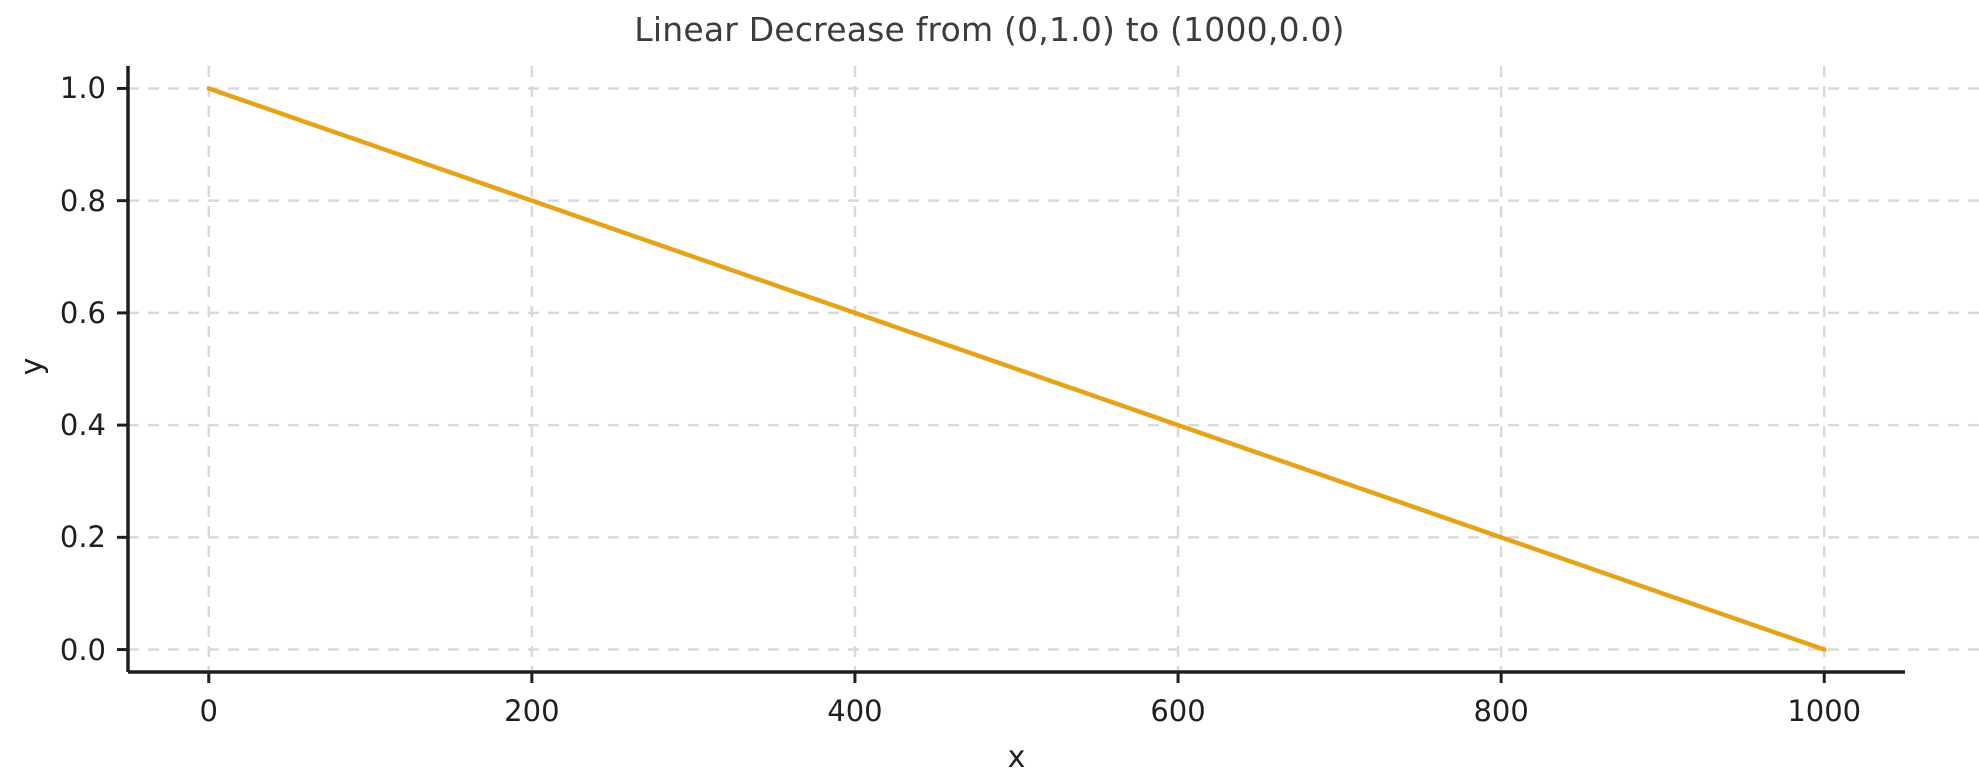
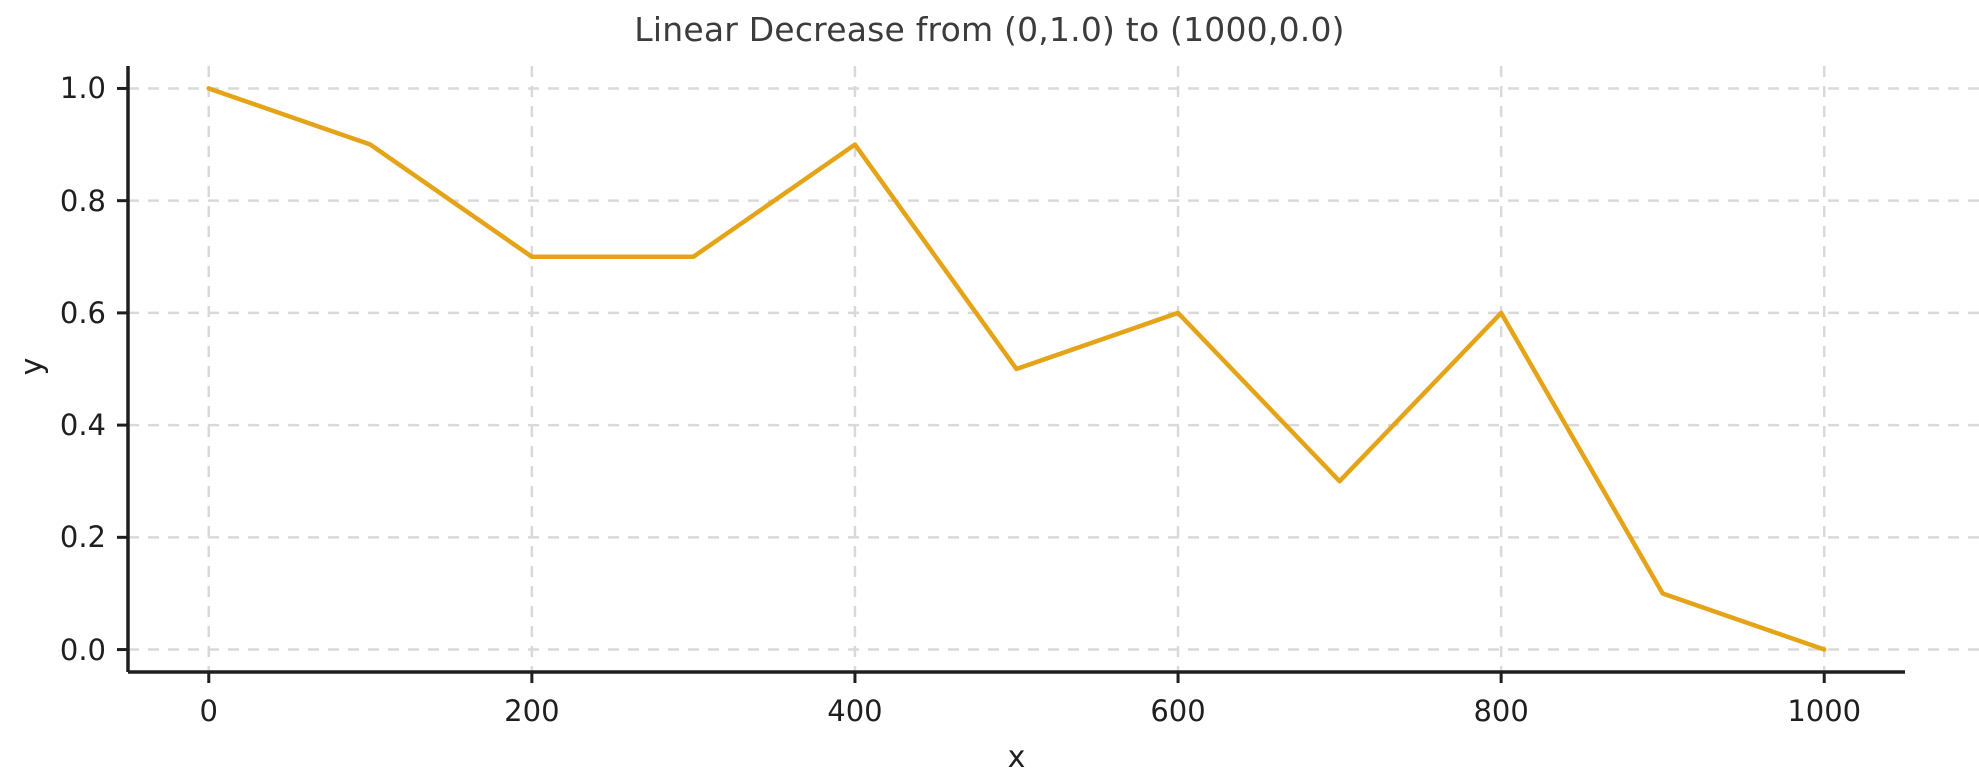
200: 0.8 -> 0.7
400: 0.6 -> 0.9
600: 0.4 -> 0.6
800: 0.2 -> 0.6
